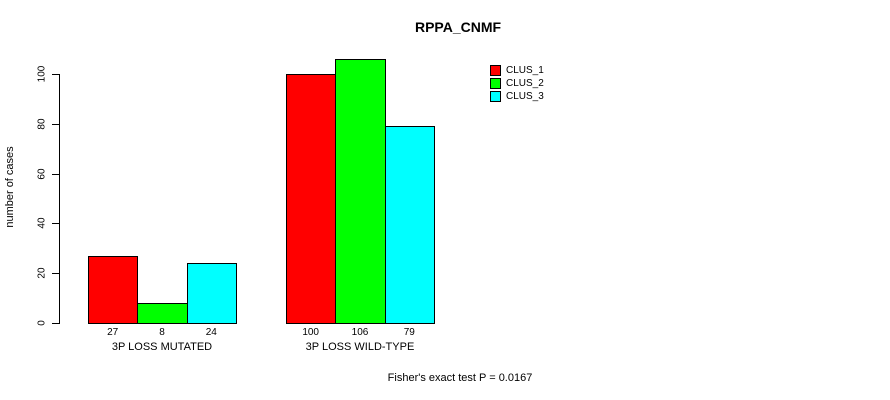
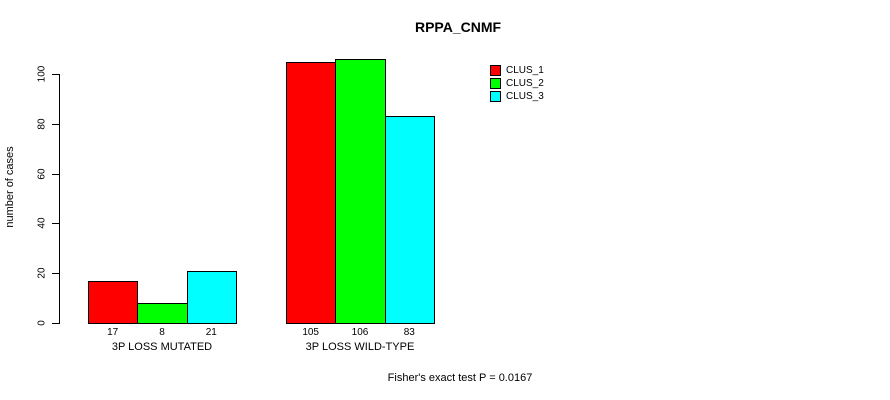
CLUS_1/3P LOSS MUTATED: 27 -> 17
CLUS_3/3P LOSS MUTATED: 24 -> 21
CLUS_1/3P LOSS WILD-TYPE: 100 -> 105
CLUS_3/3P LOSS WILD-TYPE: 79 -> 83
